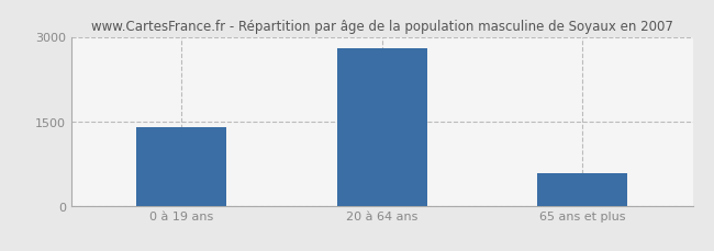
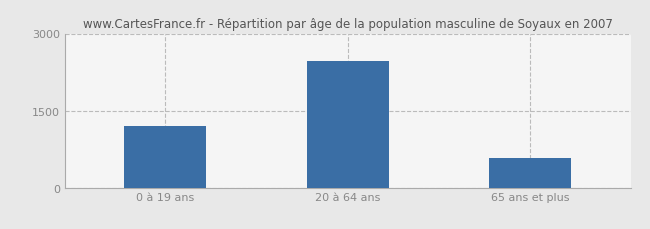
0 à 19 ans: 1400 -> 1200
20 à 64 ans: 2800 -> 2460
